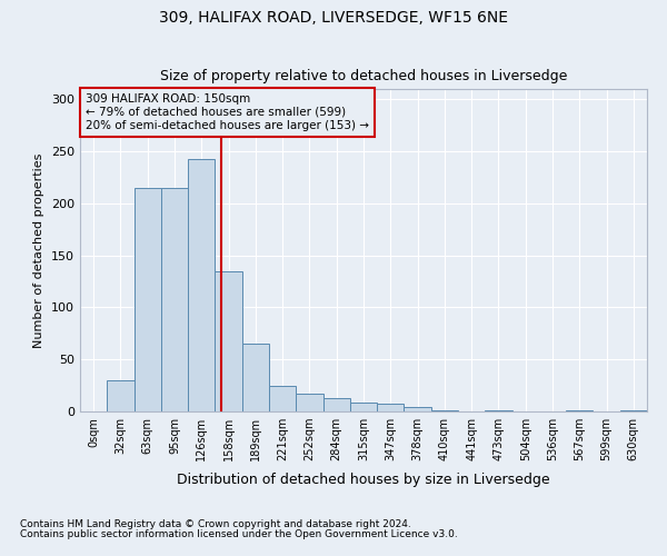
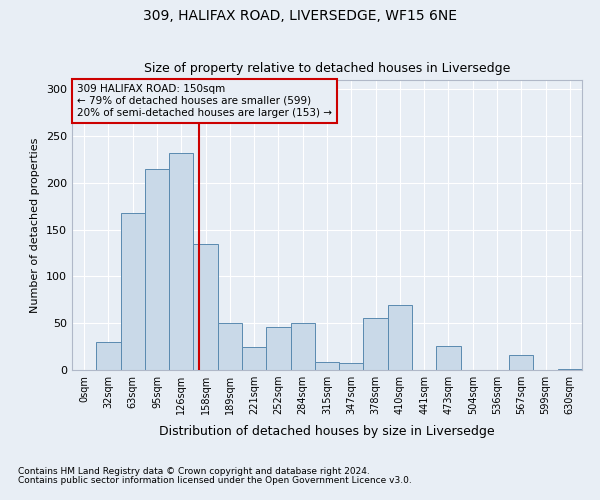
63sqm: 215 -> 168
126sqm: 243 -> 232
189sqm: 65 -> 50
252sqm: 17 -> 46
284sqm: 13 -> 50
378sqm: 4 -> 56
410sqm: 1 -> 70
473sqm: 1 -> 26
567sqm: 1 -> 16
